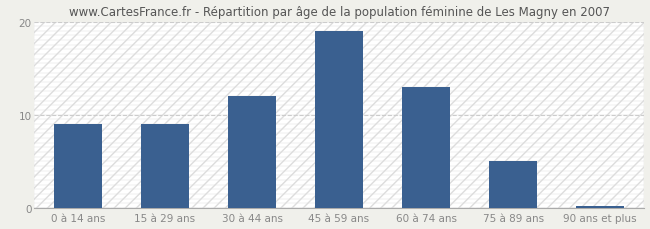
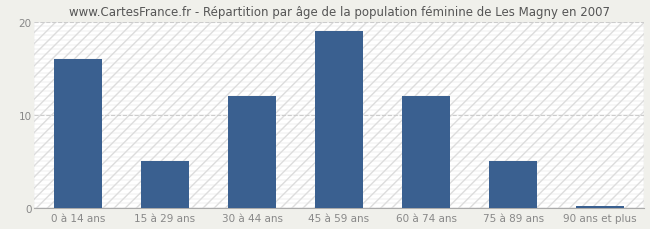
0 à 14 ans: 9.0 -> 16.0
15 à 29 ans: 9.0 -> 5.0
60 à 74 ans: 13.0 -> 12.0
